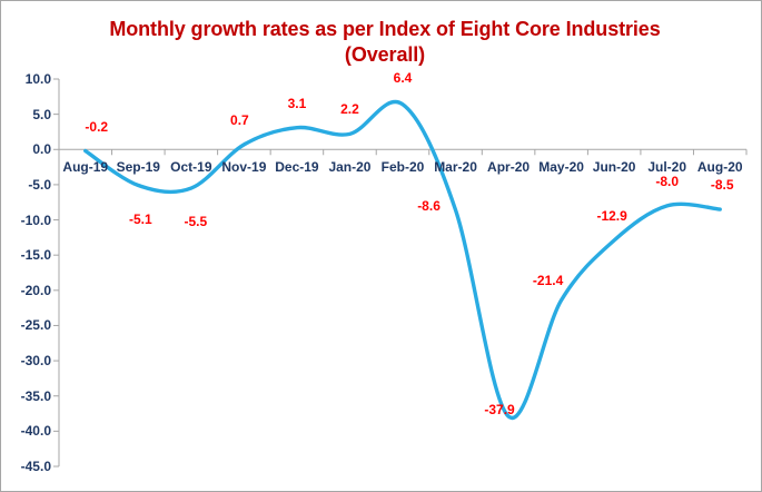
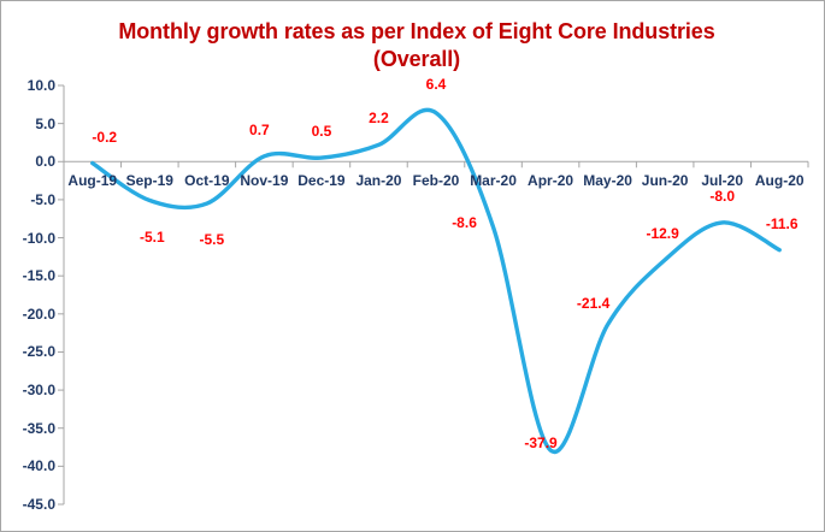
Dec-19: 3.1 -> 0.5
Aug-20: -8.5 -> -11.6
